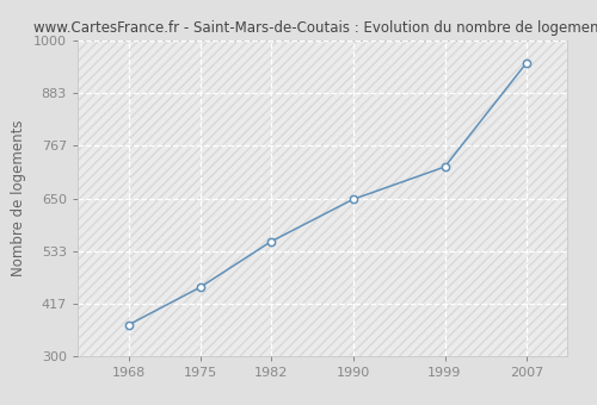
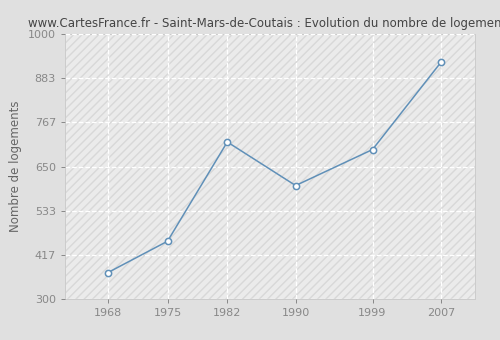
1982: 555 -> 715
1990: 648 -> 600
1999: 720 -> 695
2007: 950 -> 925
